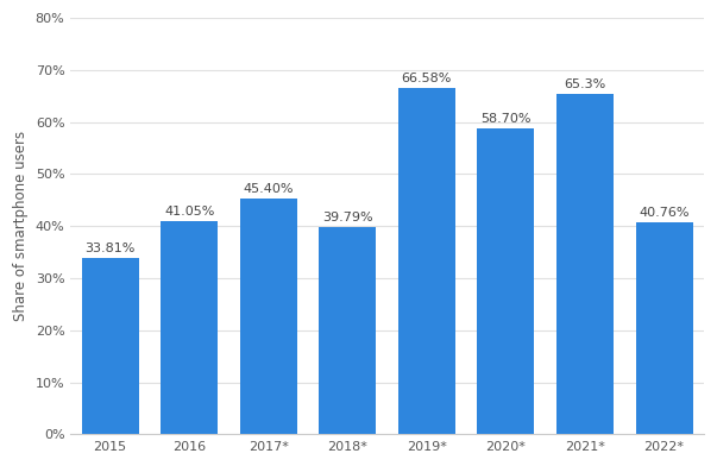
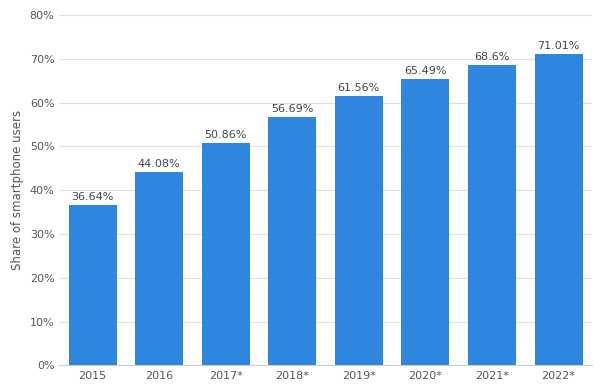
2015: 33.81% -> 36.64%
2016: 41.05% -> 44.08%
2017*: 45.40% -> 50.86%
2018*: 39.79% -> 56.69%
2019*: 66.58% -> 61.56%
2020*: 58.70% -> 65.49%
2021*: 65.3% -> 68.6%
2022*: 40.76% -> 71.01%
